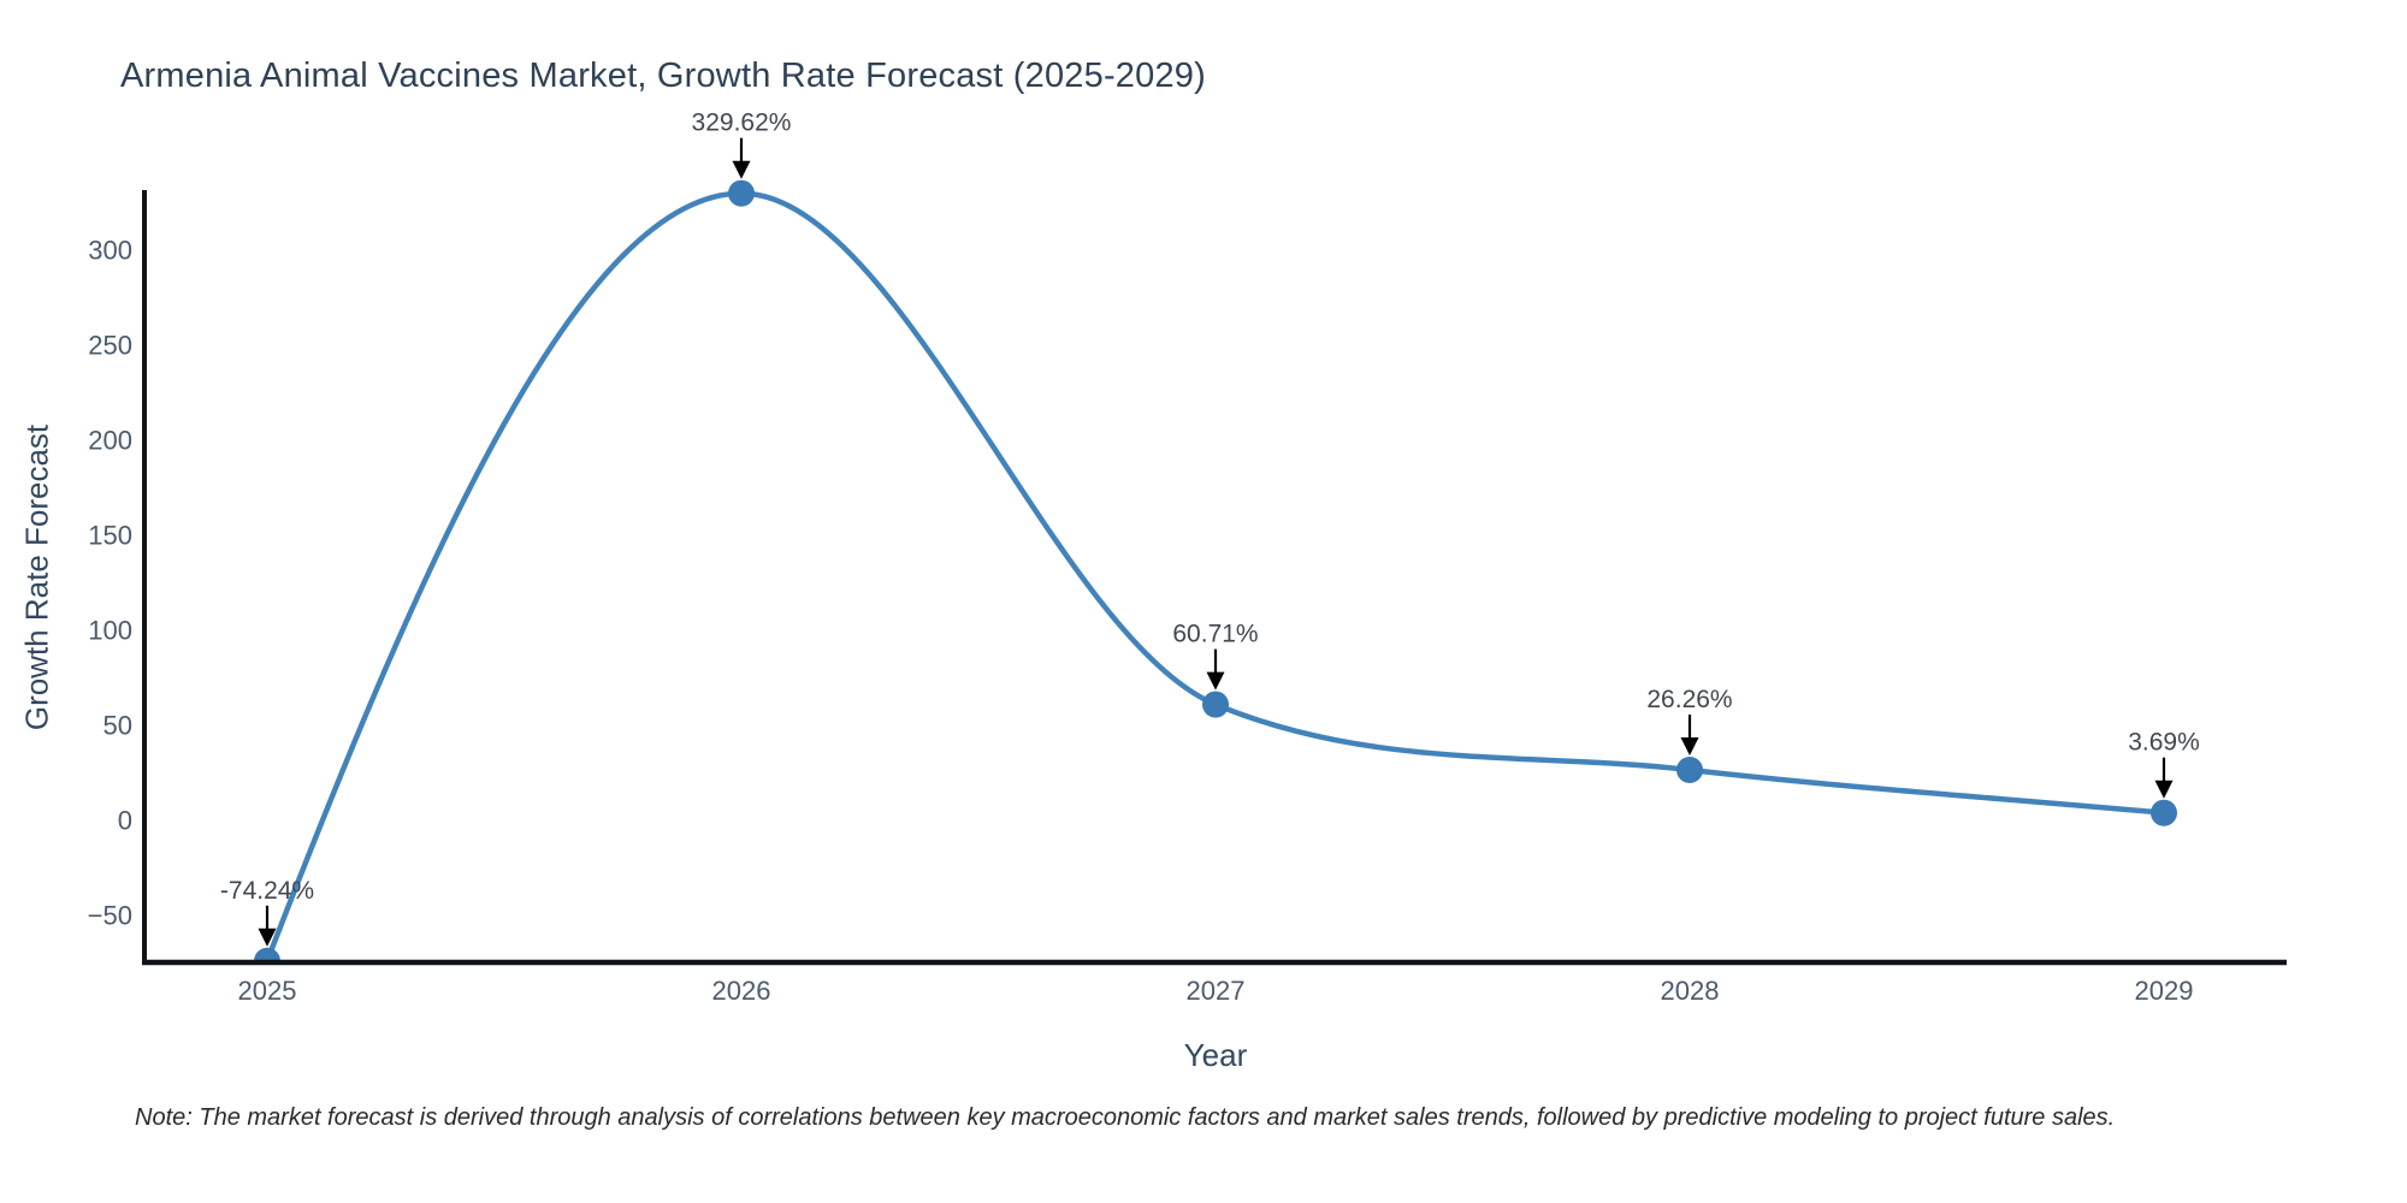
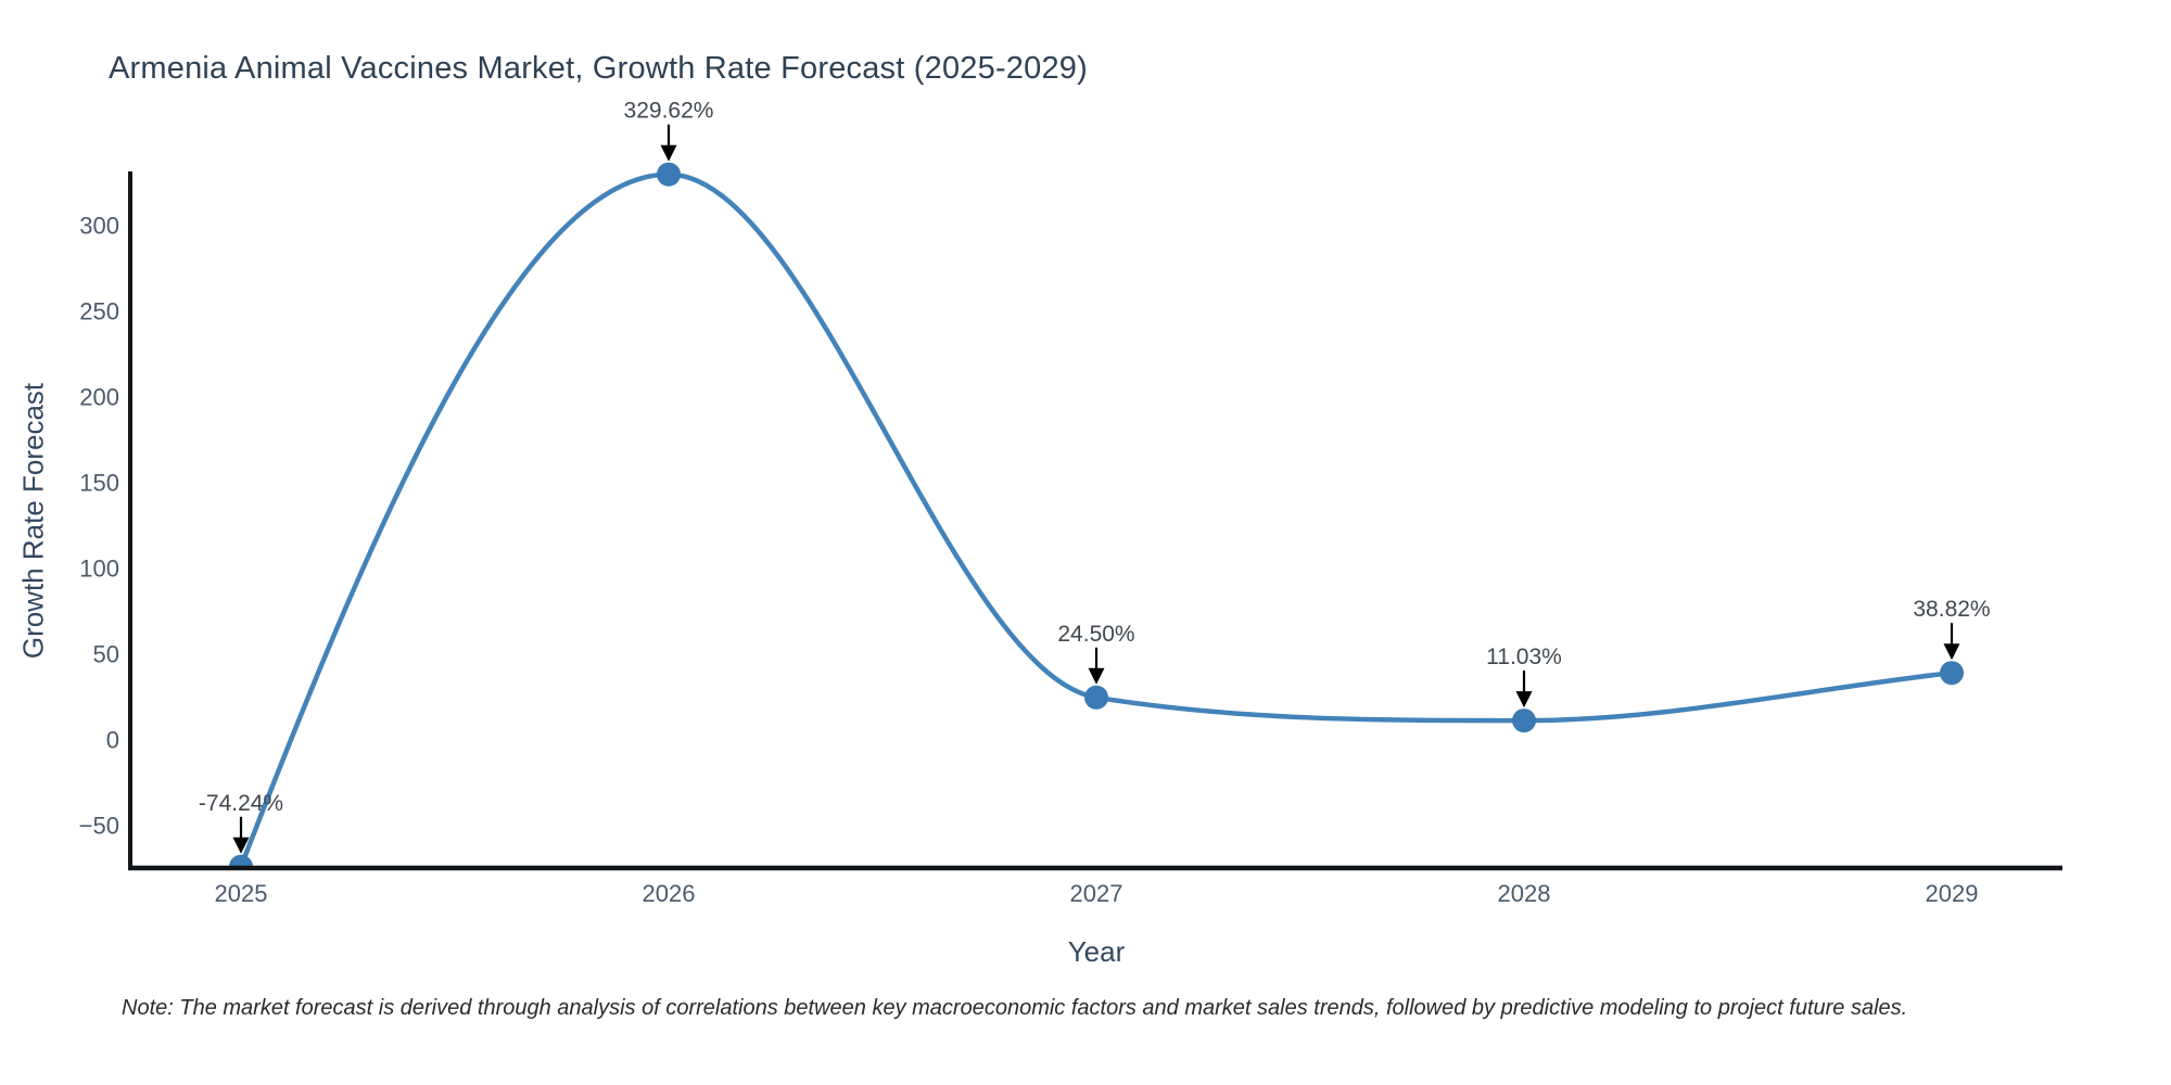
2027: 60.71% -> 24.50%
2028: 26.26% -> 11.03%
2029: 3.69% -> 38.82%
